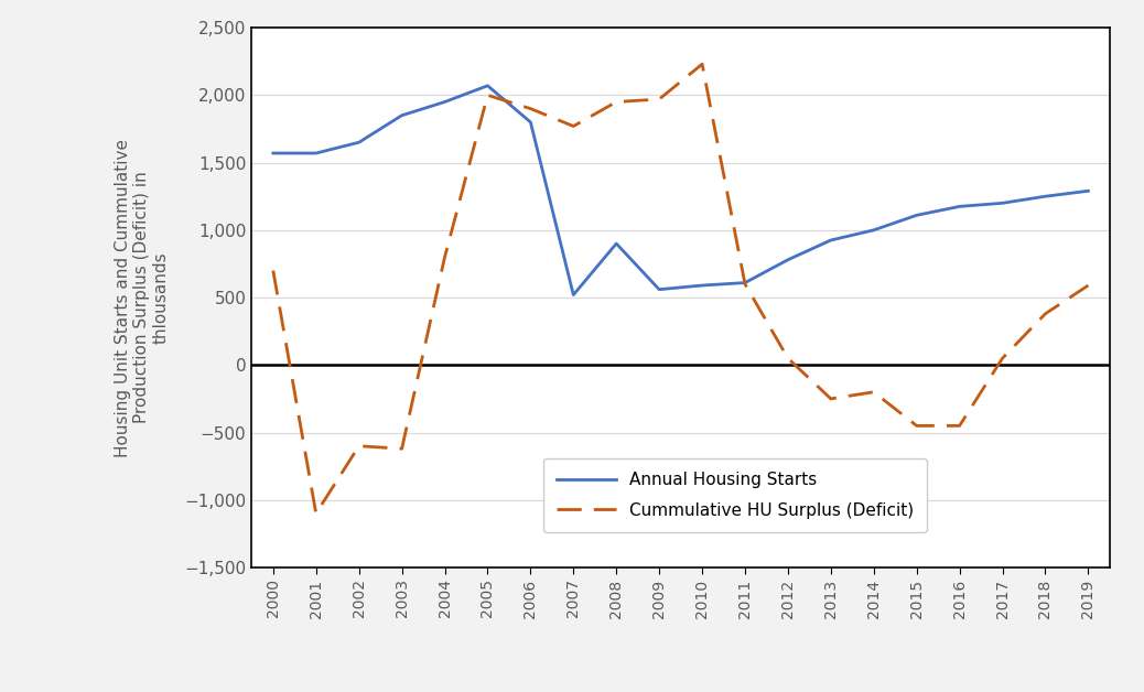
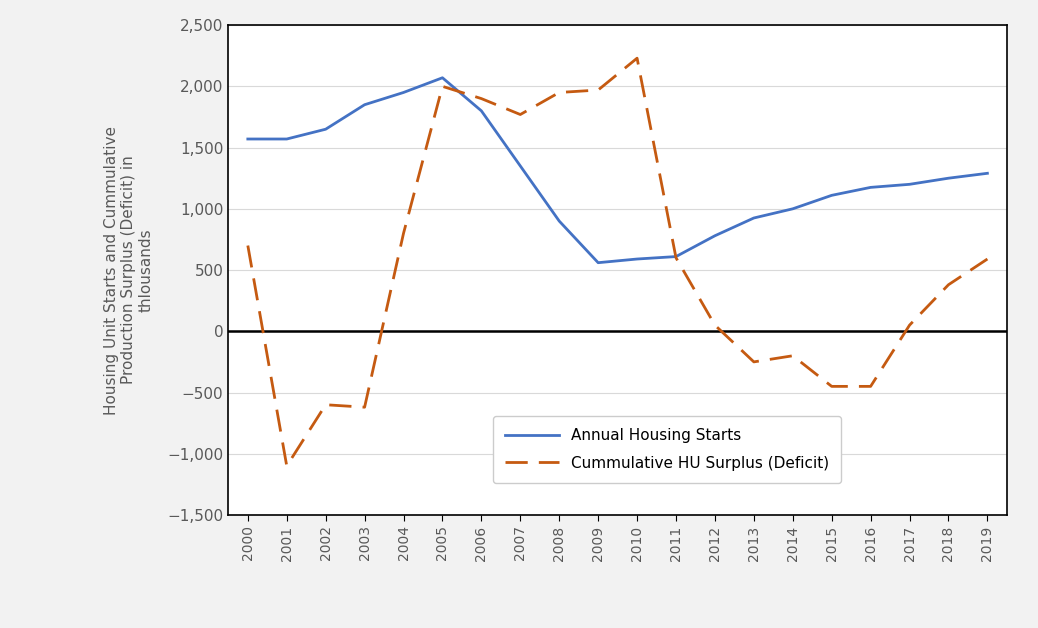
Annual Housing Starts/2007: 520 -> 1,350
